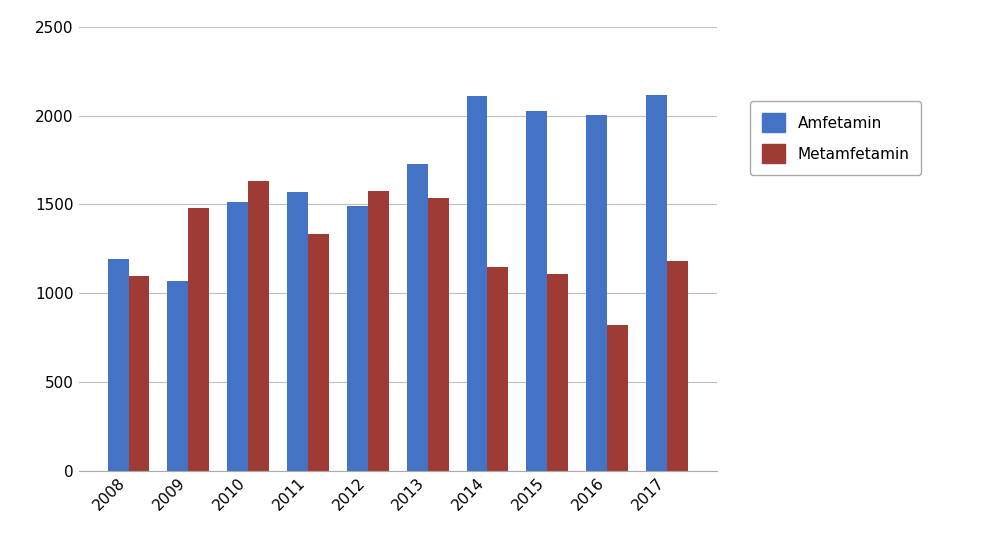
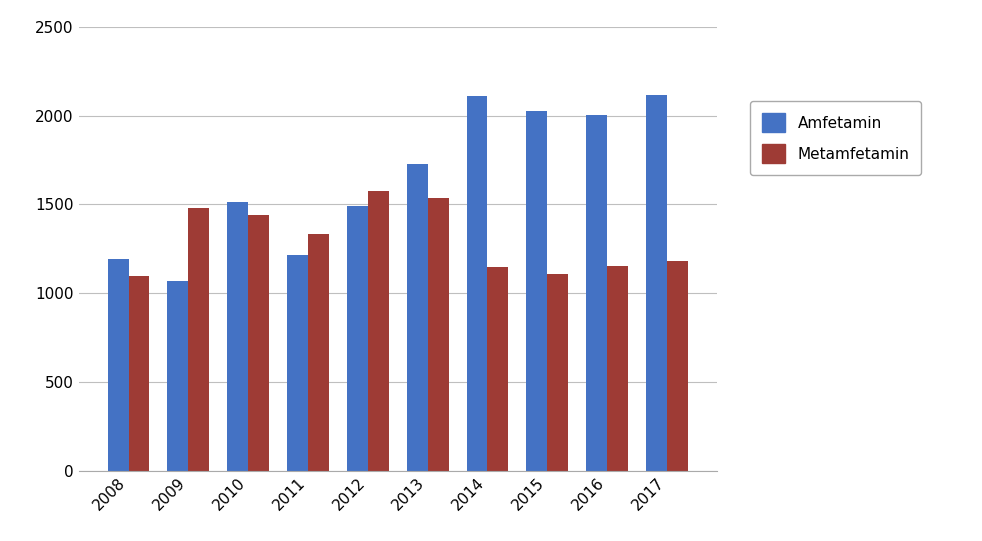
Metamfetamin/2010: 1630 -> 1440
Amfetamin/2011: 1570 -> 1220
Metamfetamin/2016: 820 -> 1160
